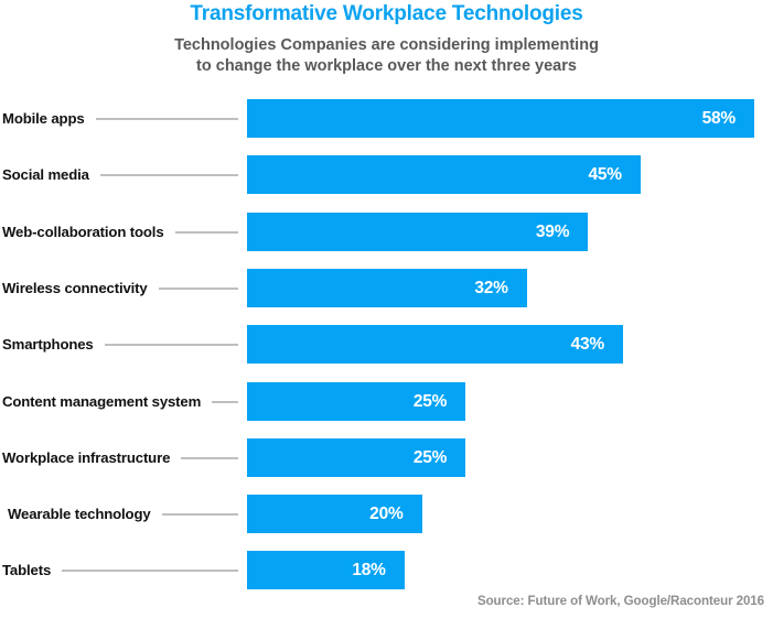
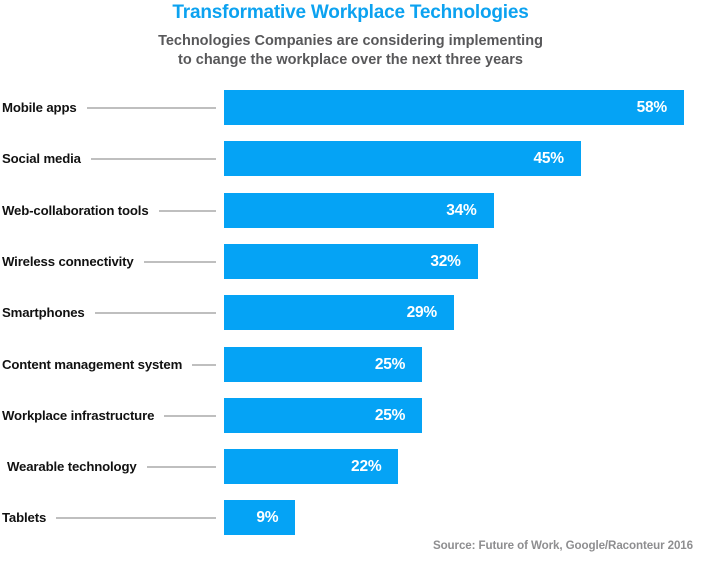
Web-collaboration tools: 39% -> 34%
Smartphones: 43% -> 29%
Wearable technology: 20% -> 22%
Tablets: 18% -> 9%
